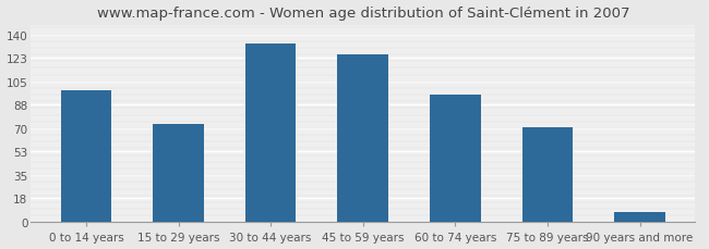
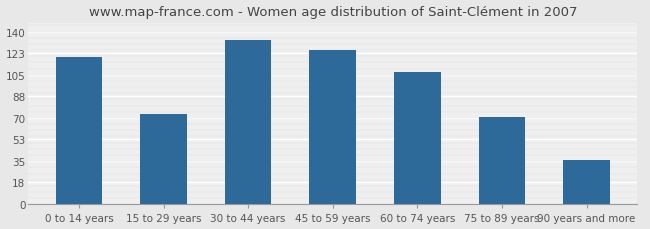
0 to 14 years: 98 -> 119
60 to 74 years: 95 -> 107
90 years and more: 8 -> 36
